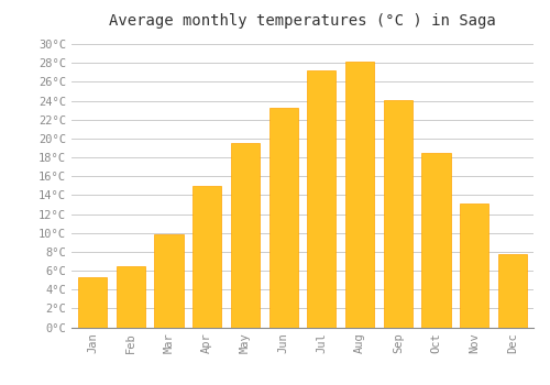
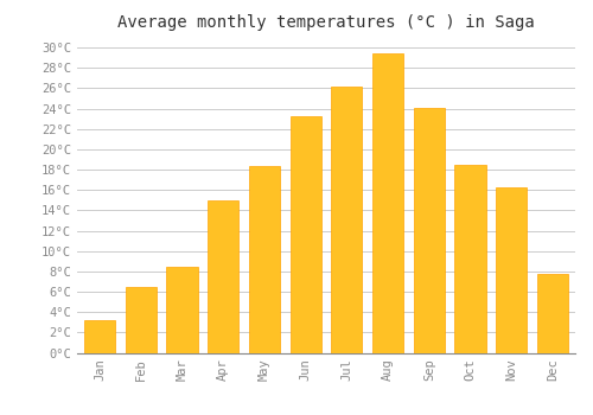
Jan: 5.3°C -> 3.2°C
Mar: 9.8°C -> 8.4°C
May: 19.5°C -> 18.4°C
Jul: 27.2°C -> 26.2°C
Aug: 28.2°C -> 29.4°C
Nov: 13.1°C -> 16.2°C
